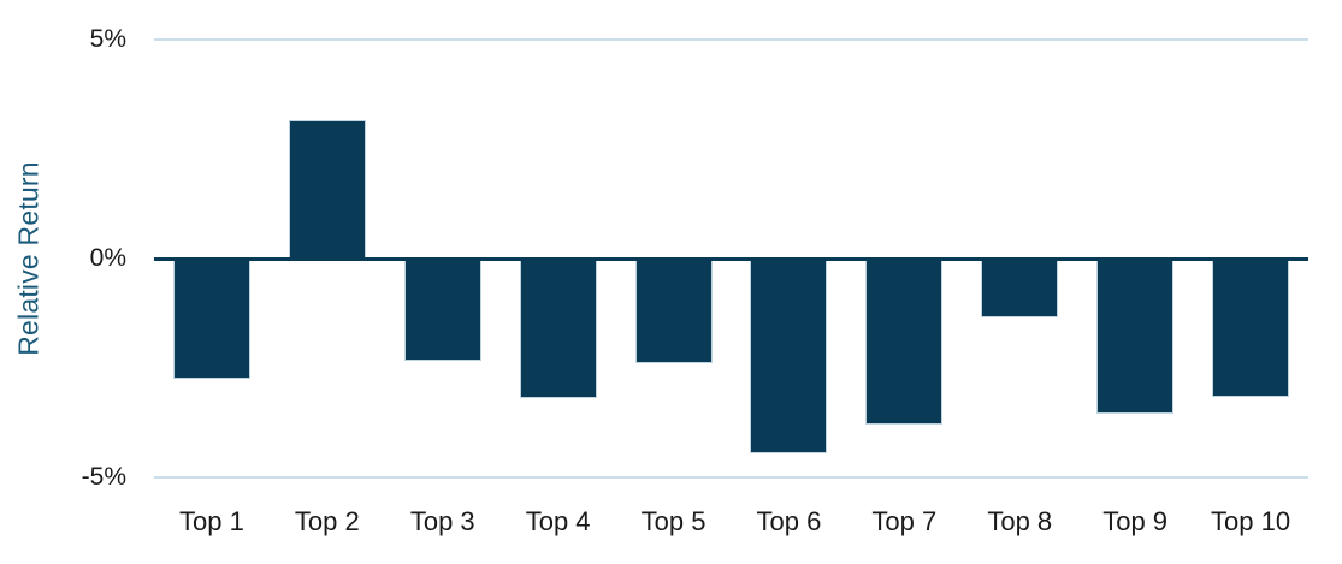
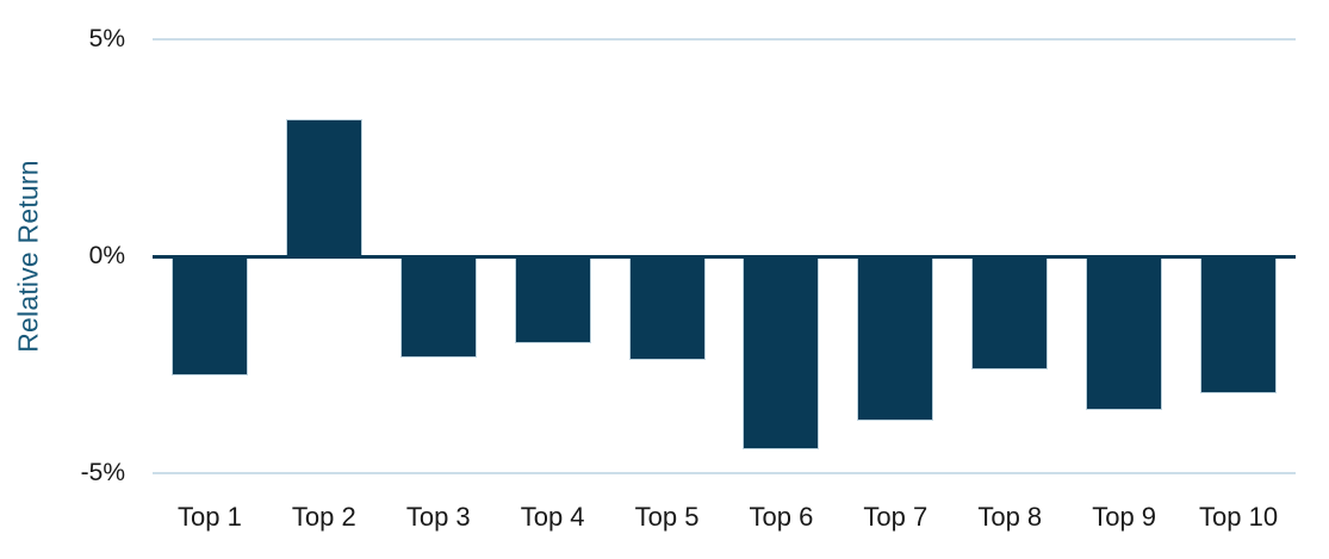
Top 4: -3.2% -> -2.0%
Top 8: -1.4% -> -2.6%
